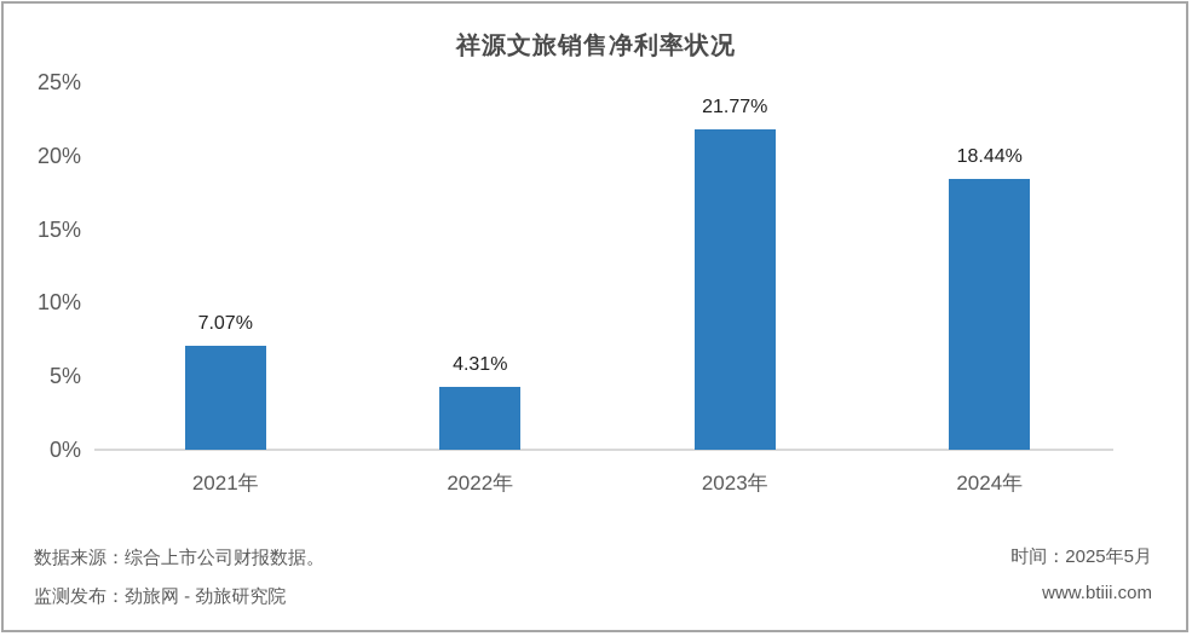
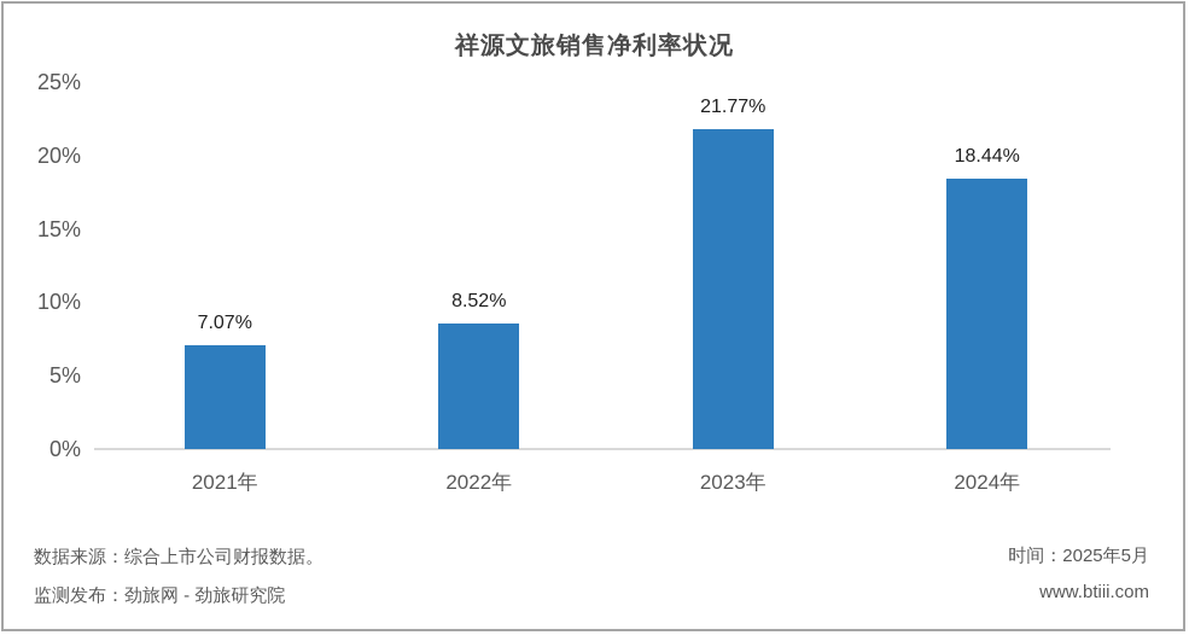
2022年: 4.31% -> 8.52%
